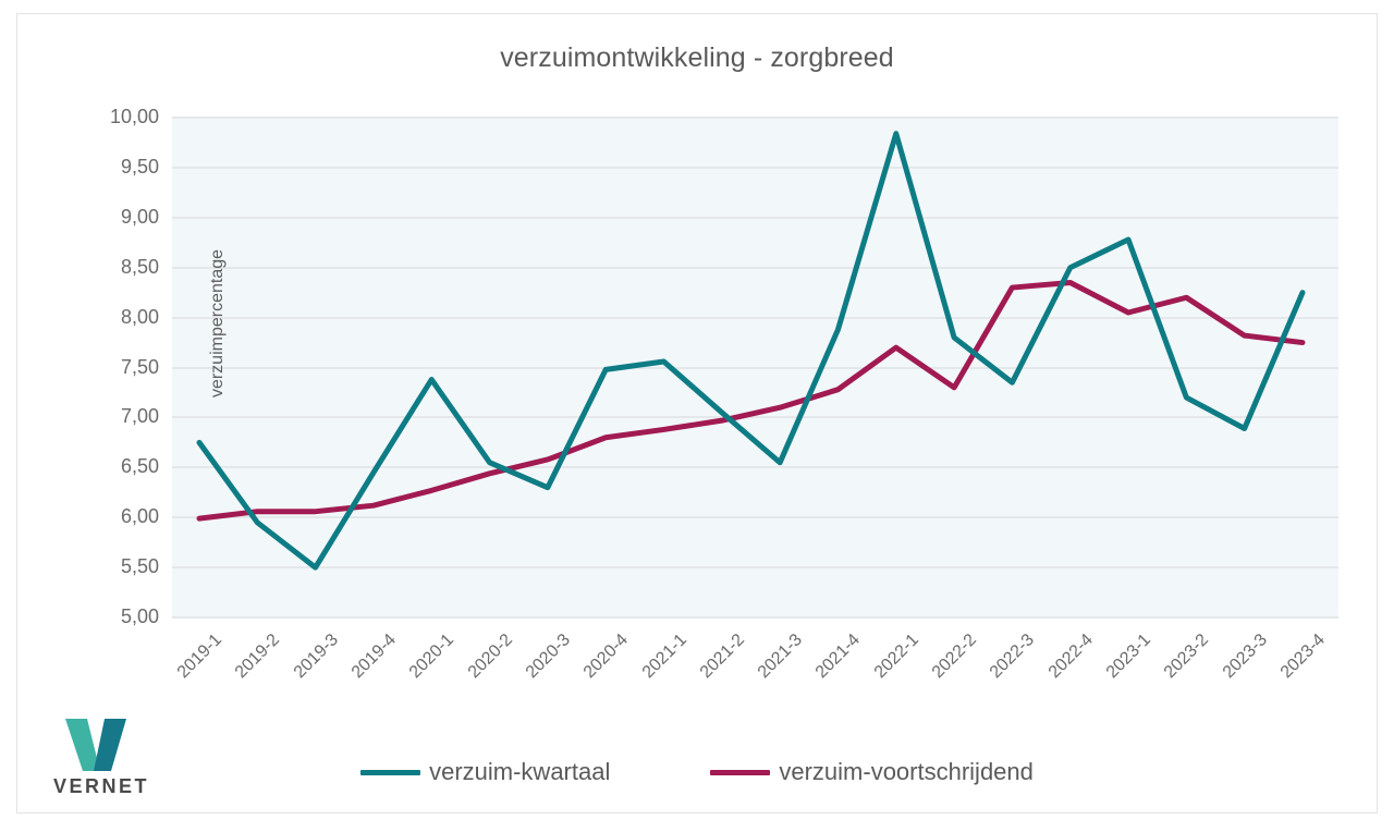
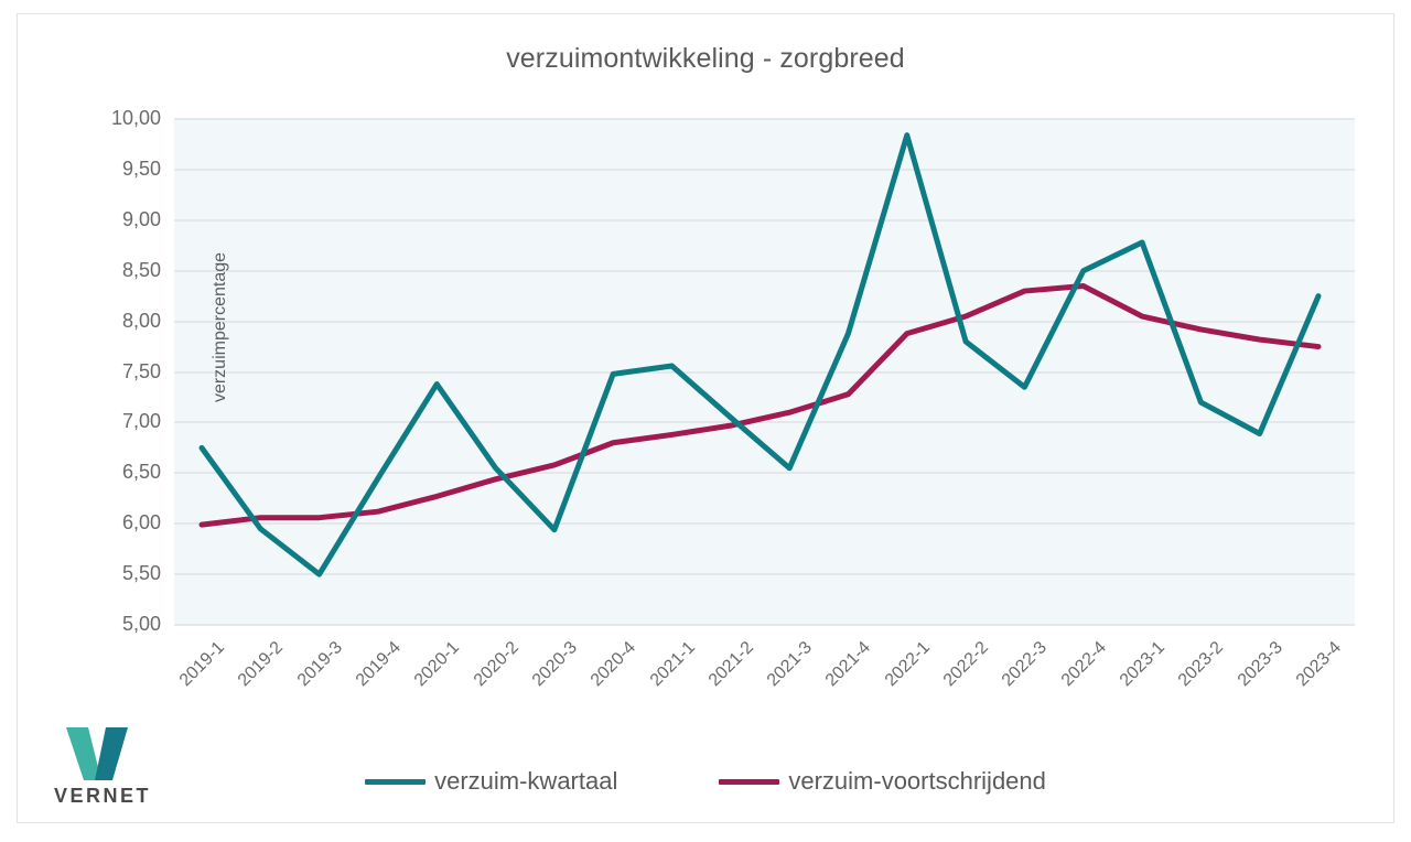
verzuim-kwartaal/2020-3: 6,3 -> 5,9
verzuim-voortschrijdend/2022-1: 7,7 -> 7,9
verzuim-voortschrijdend/2022-2: 7,3 -> 8,1
verzuim-voortschrijdend/2023-2: 8,2 -> 7,9
